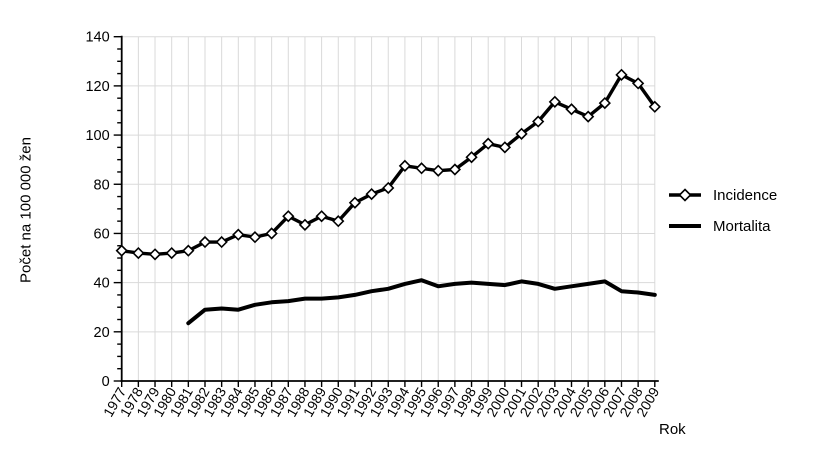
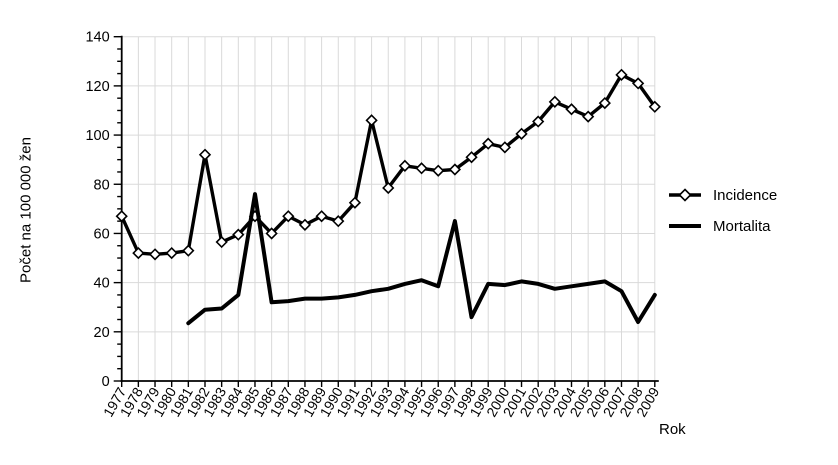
Incidence/1977: 53 -> 67
Incidence/1982: 56 -> 92
Mortalita/1984: 29 -> 35
Incidence/1985: 58 -> 67
Mortalita/1985: 31 -> 76
Incidence/1992: 76 -> 106
Mortalita/1997: 40 -> 65
Mortalita/1998: 40 -> 26
Mortalita/2008: 36 -> 24
